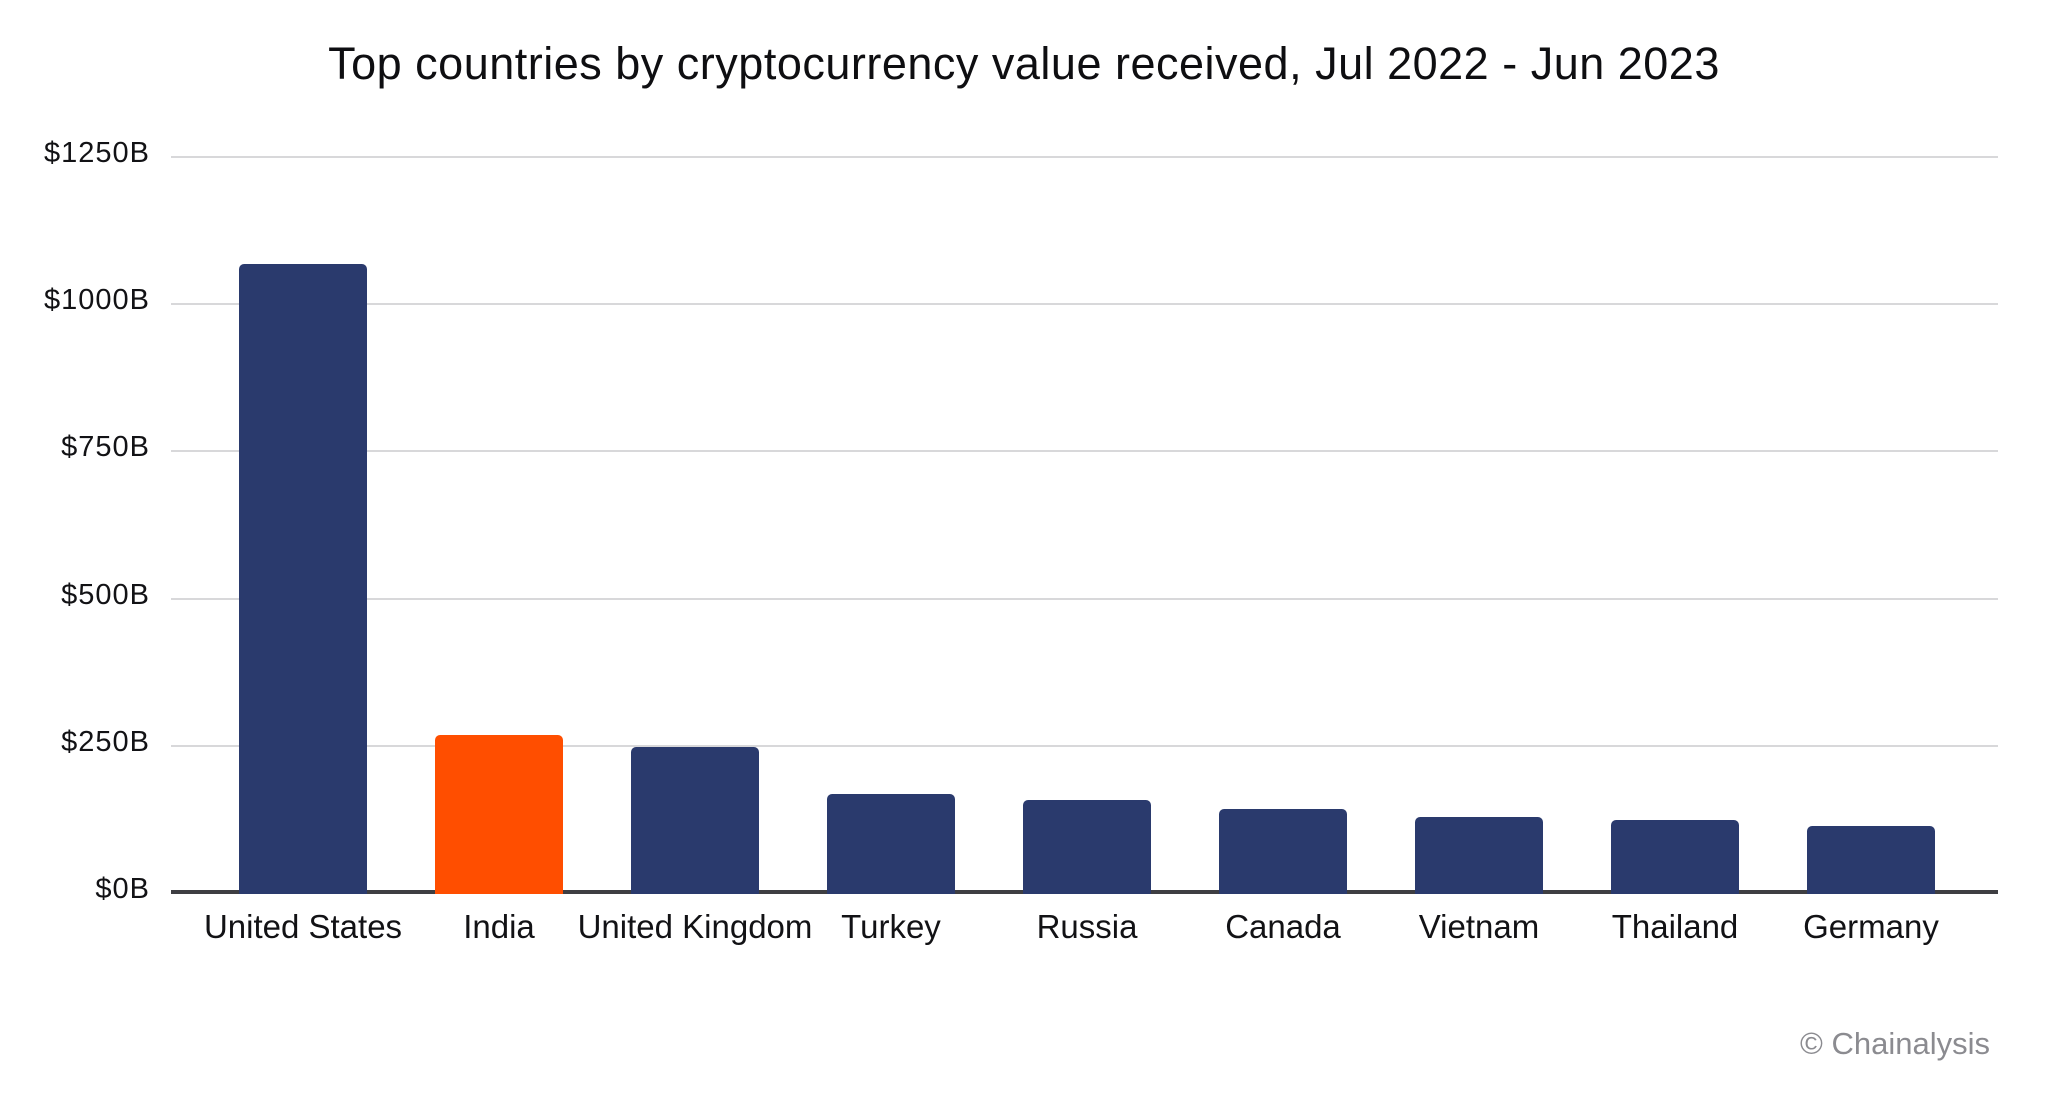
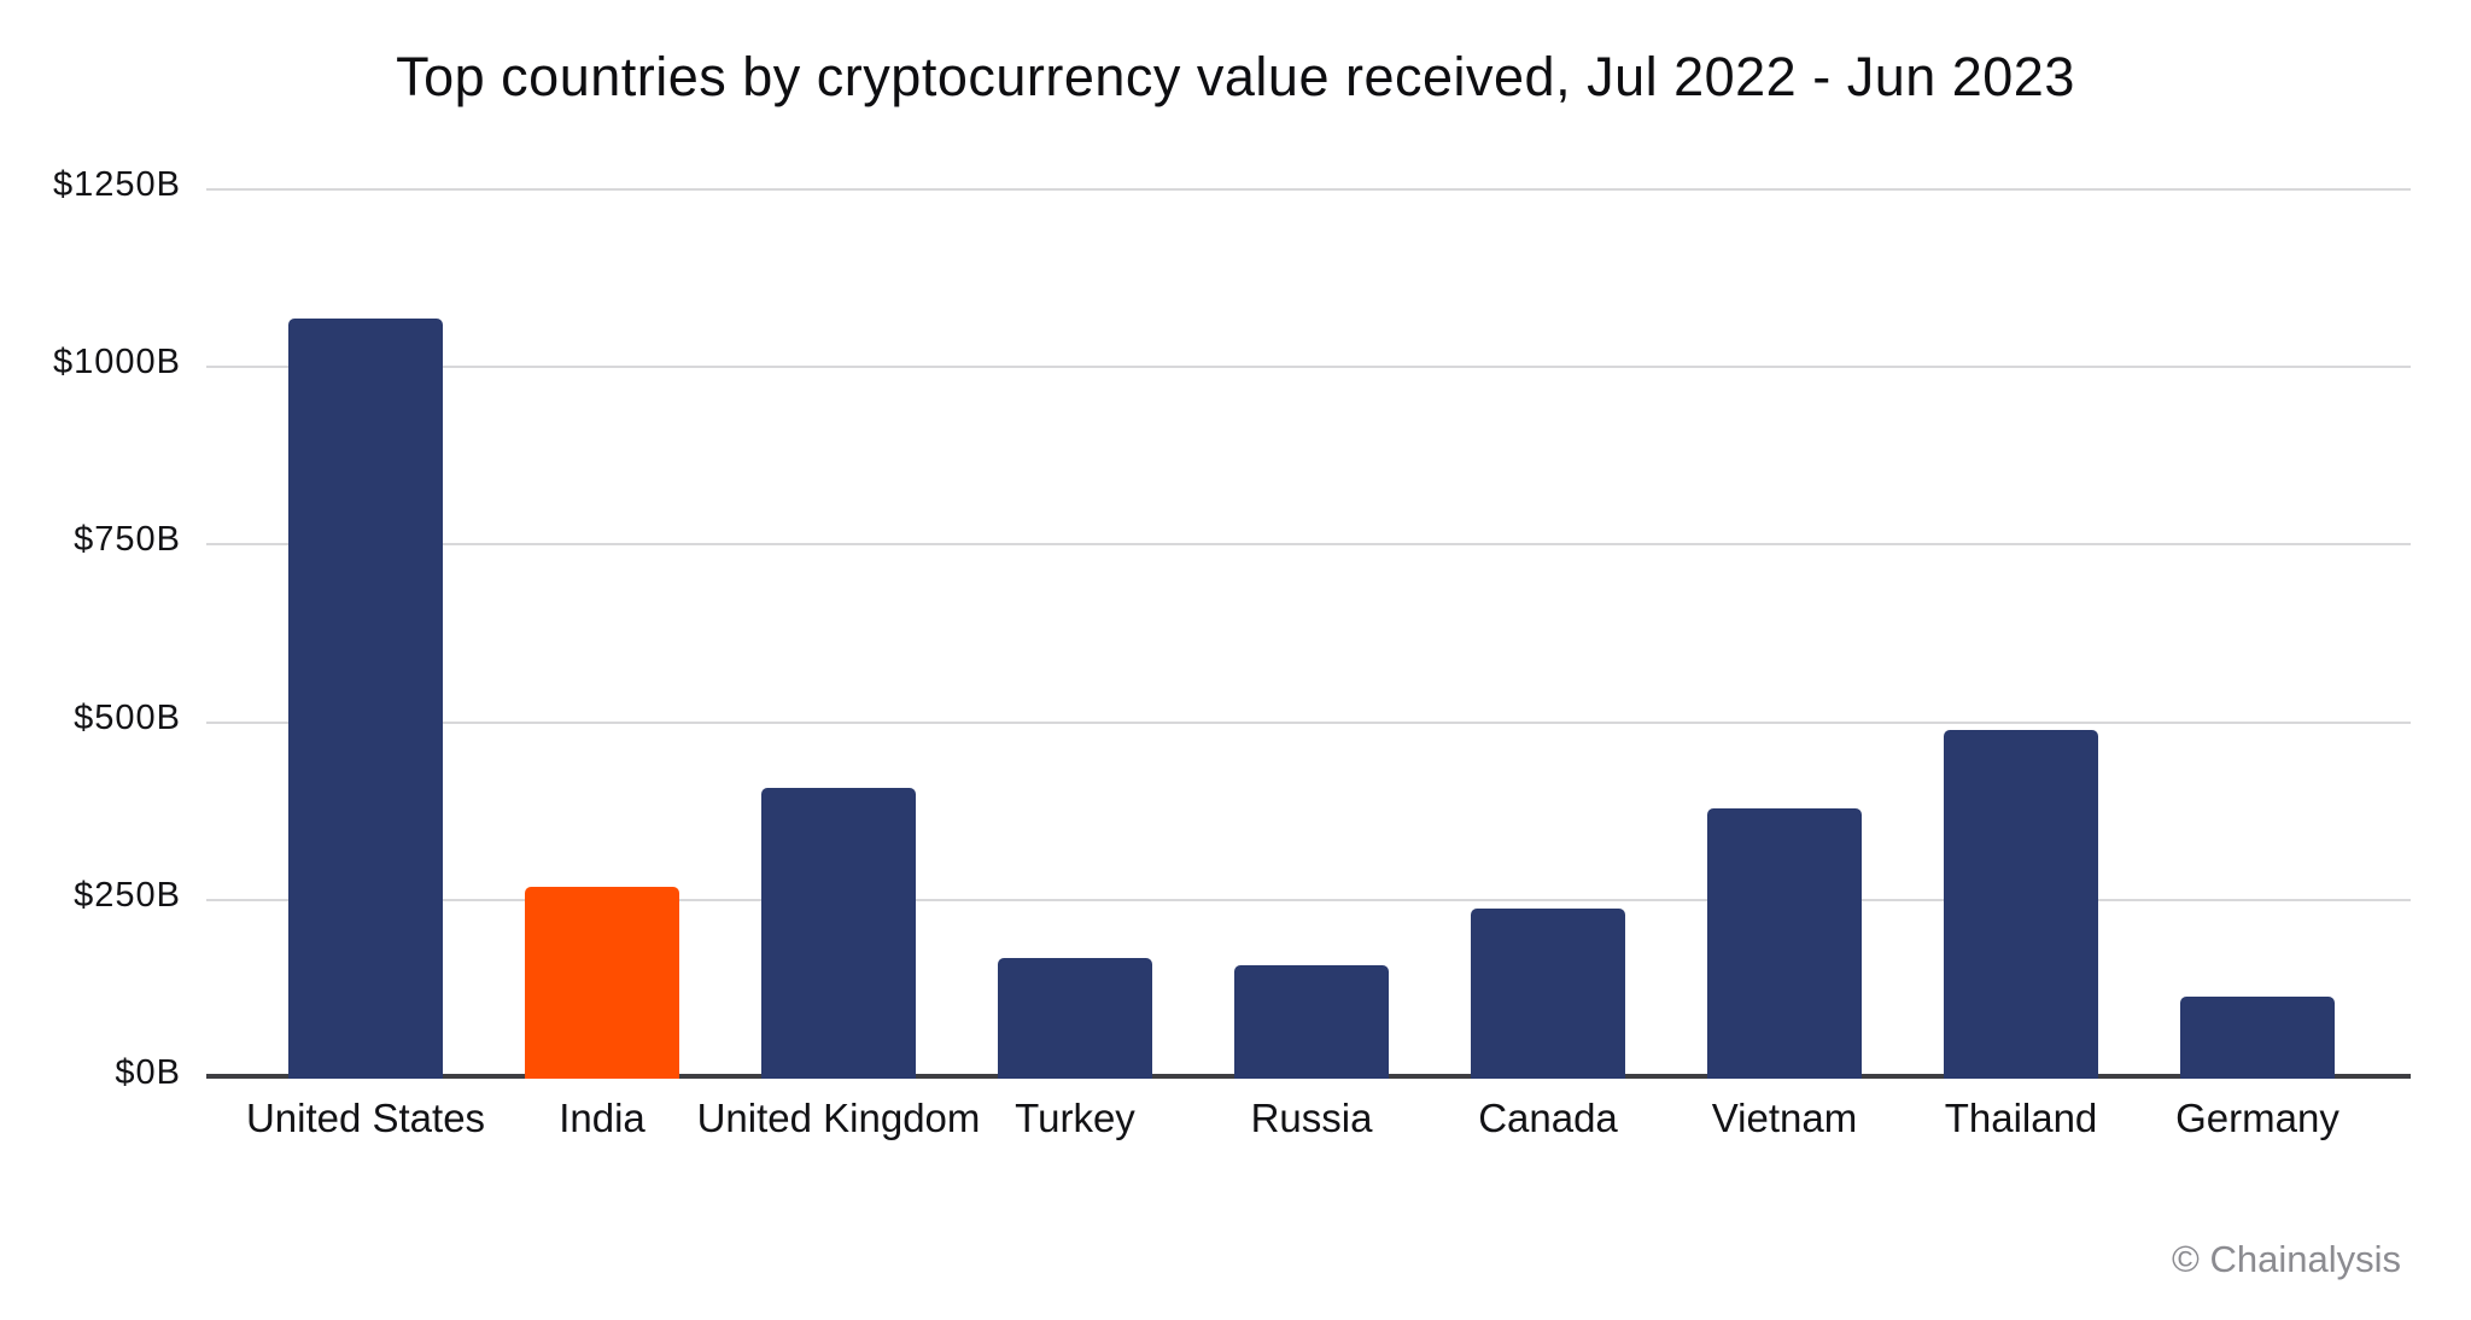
United Kingdom: $250B -> $410B
Canada: $140B -> $240B
Vietnam: $130B -> $380B
Thailand: $120B -> $490B
